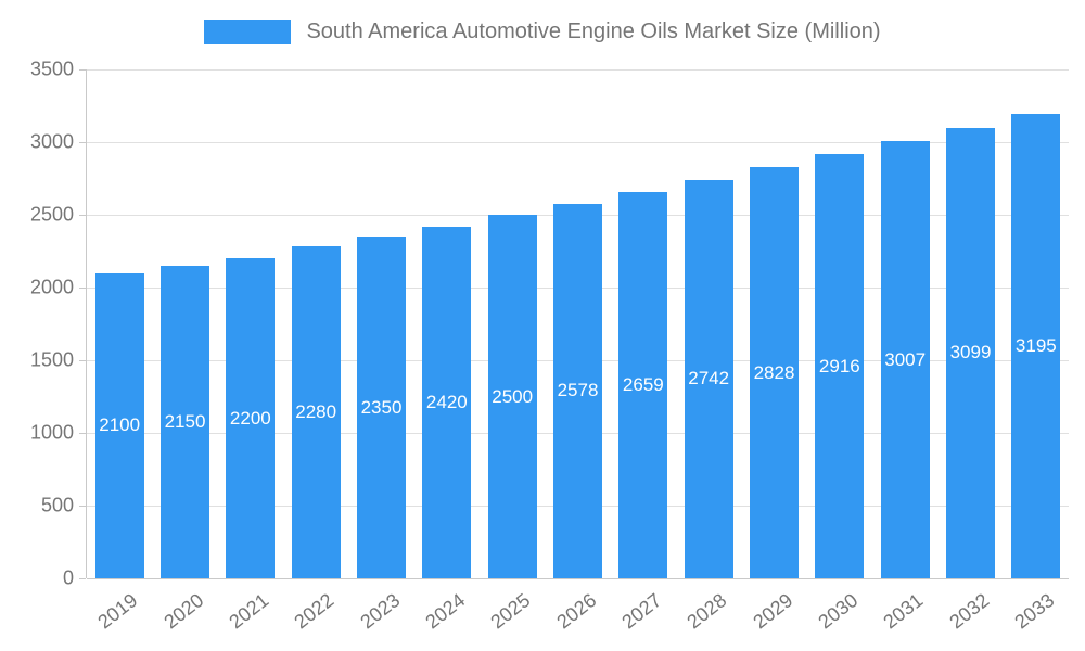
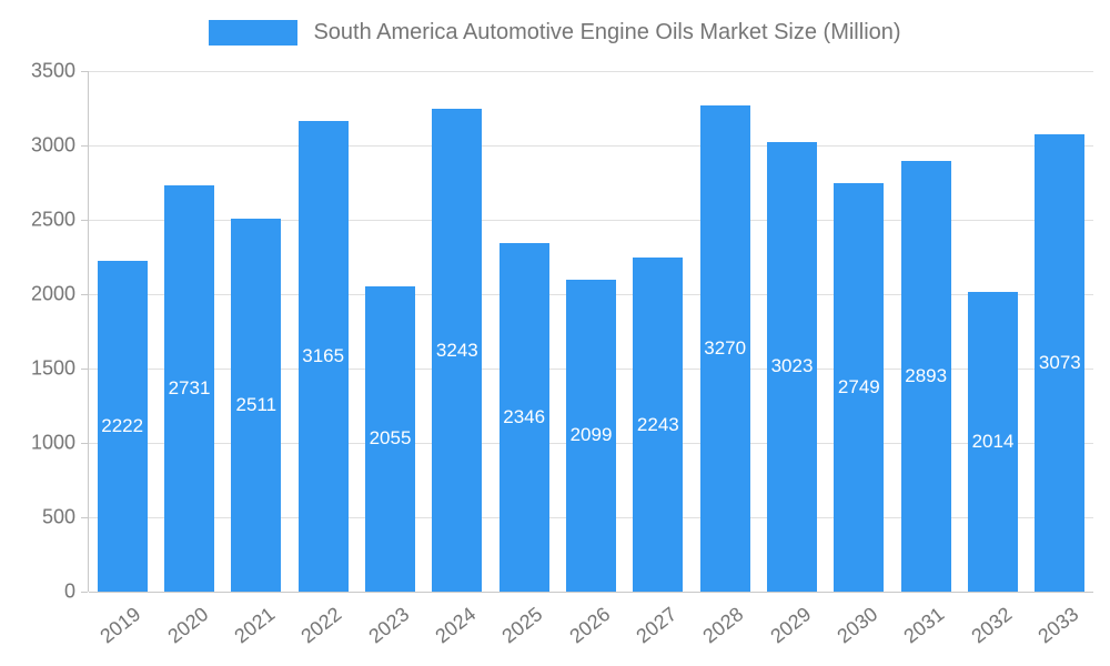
2019: 2100 -> 2222
2020: 2150 -> 2731
2021: 2200 -> 2511
2022: 2280 -> 3165
2023: 2350 -> 2055
2024: 2420 -> 3243
2025: 2500 -> 2346
2026: 2578 -> 2099
2027: 2659 -> 2243
2028: 2742 -> 3270
2029: 2828 -> 3023
2030: 2916 -> 2749
2031: 3007 -> 2893
2032: 3099 -> 2014
2033: 3195 -> 3073
